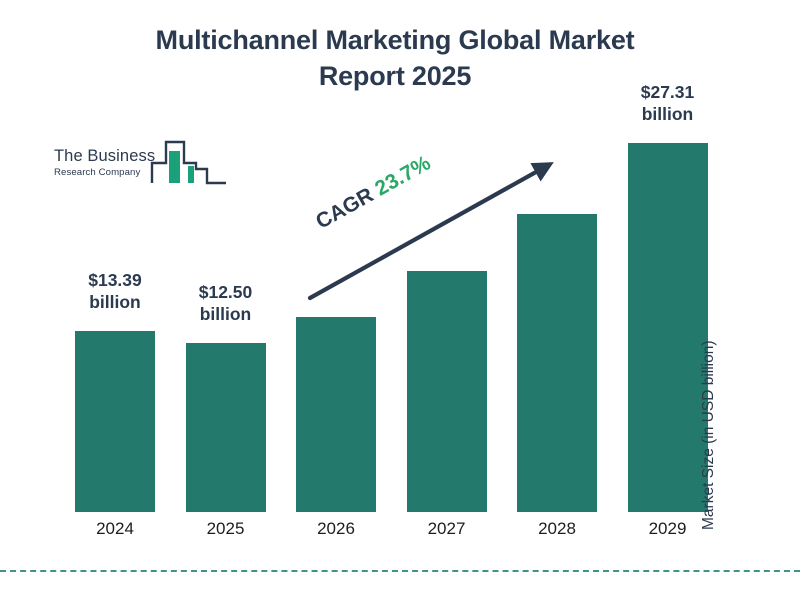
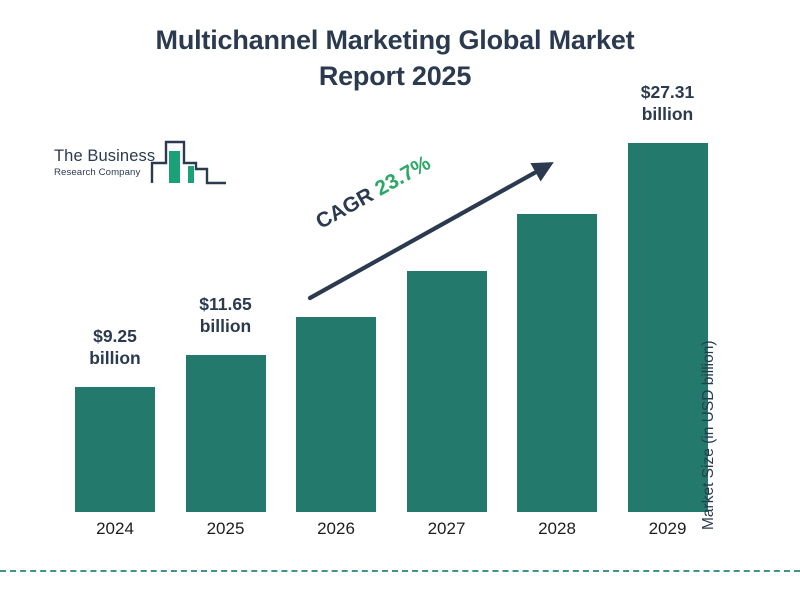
2024: $13.39 -> $9.25
2025: $12.50 -> $11.65
